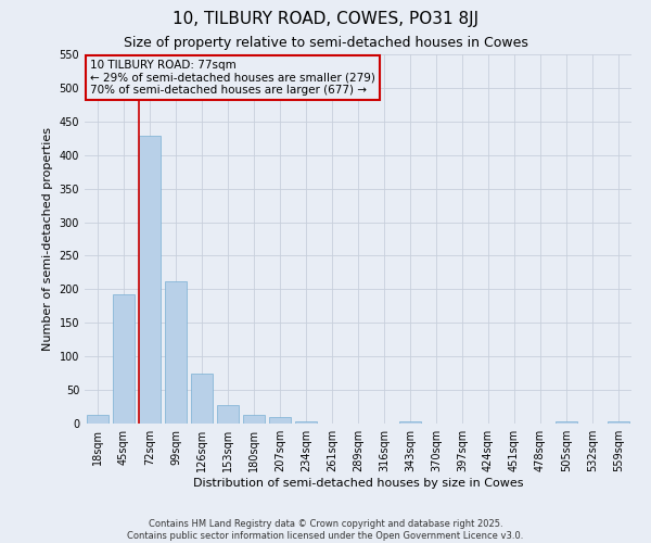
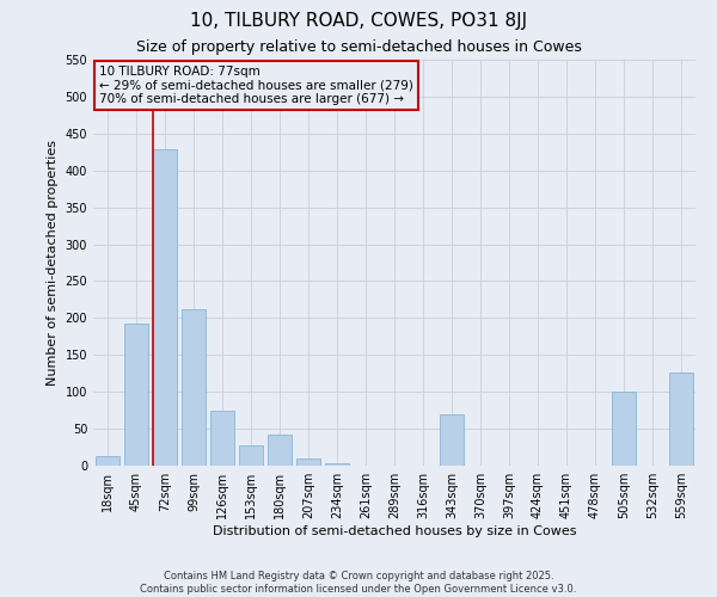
180sqm: 13 -> 42
343sqm: 4 -> 70
505sqm: 3 -> 100
559sqm: 3 -> 126
